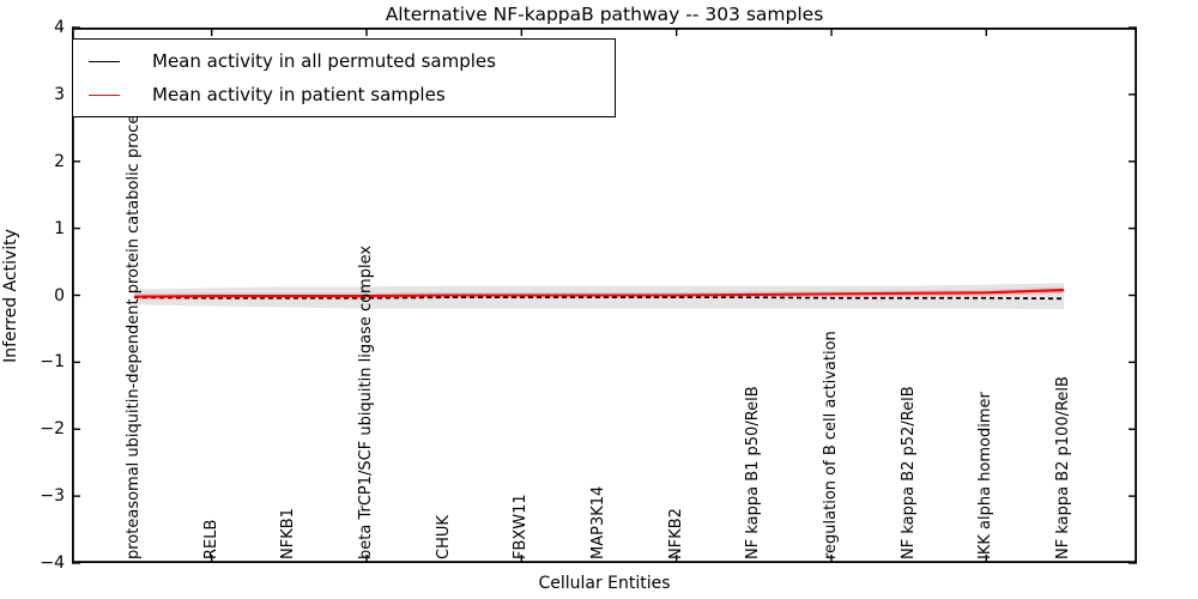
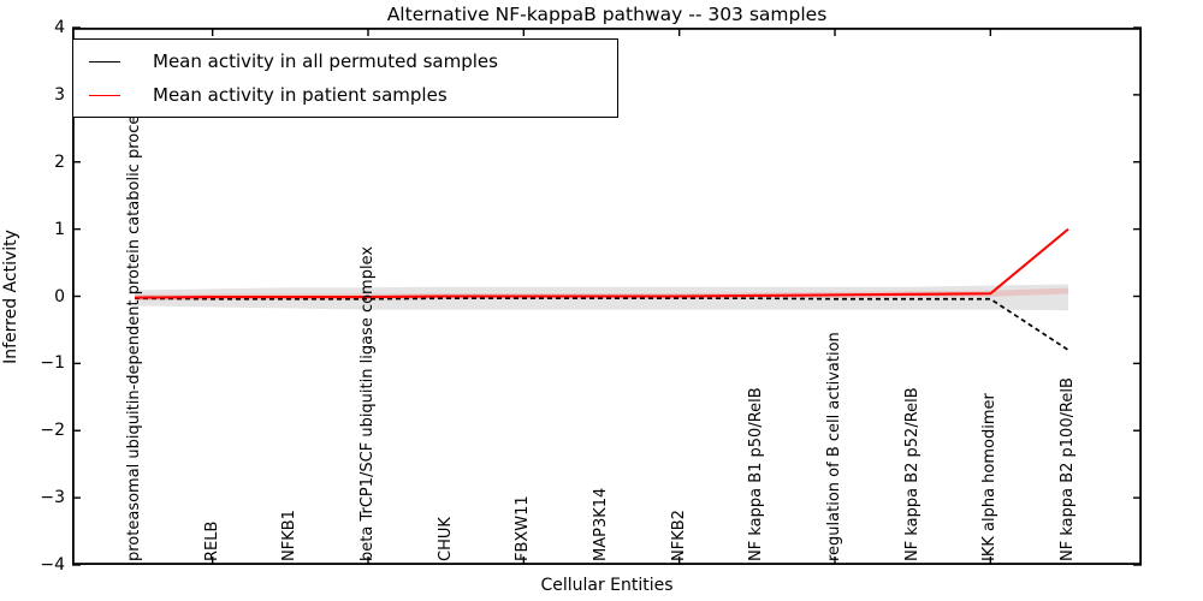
Mean activity in all permuted samples/NF kappa B2 p100/RelB: -0.1 -> -0.8
Mean activity in patient samples/NF kappa B2 p100/RelB: 0.1 -> 1.0
